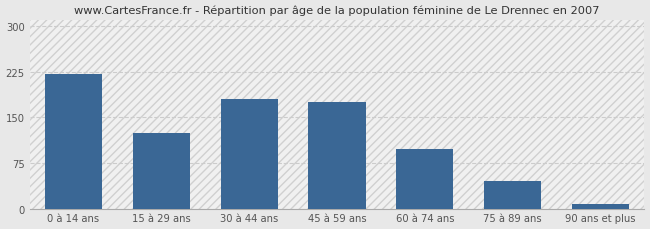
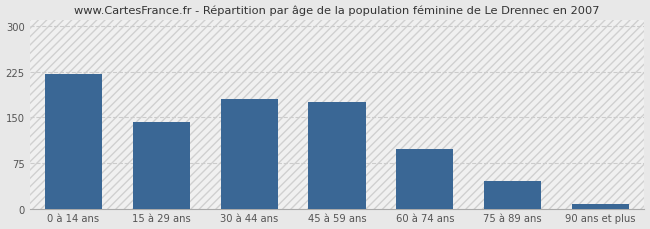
15 à 29 ans: 124 -> 143
